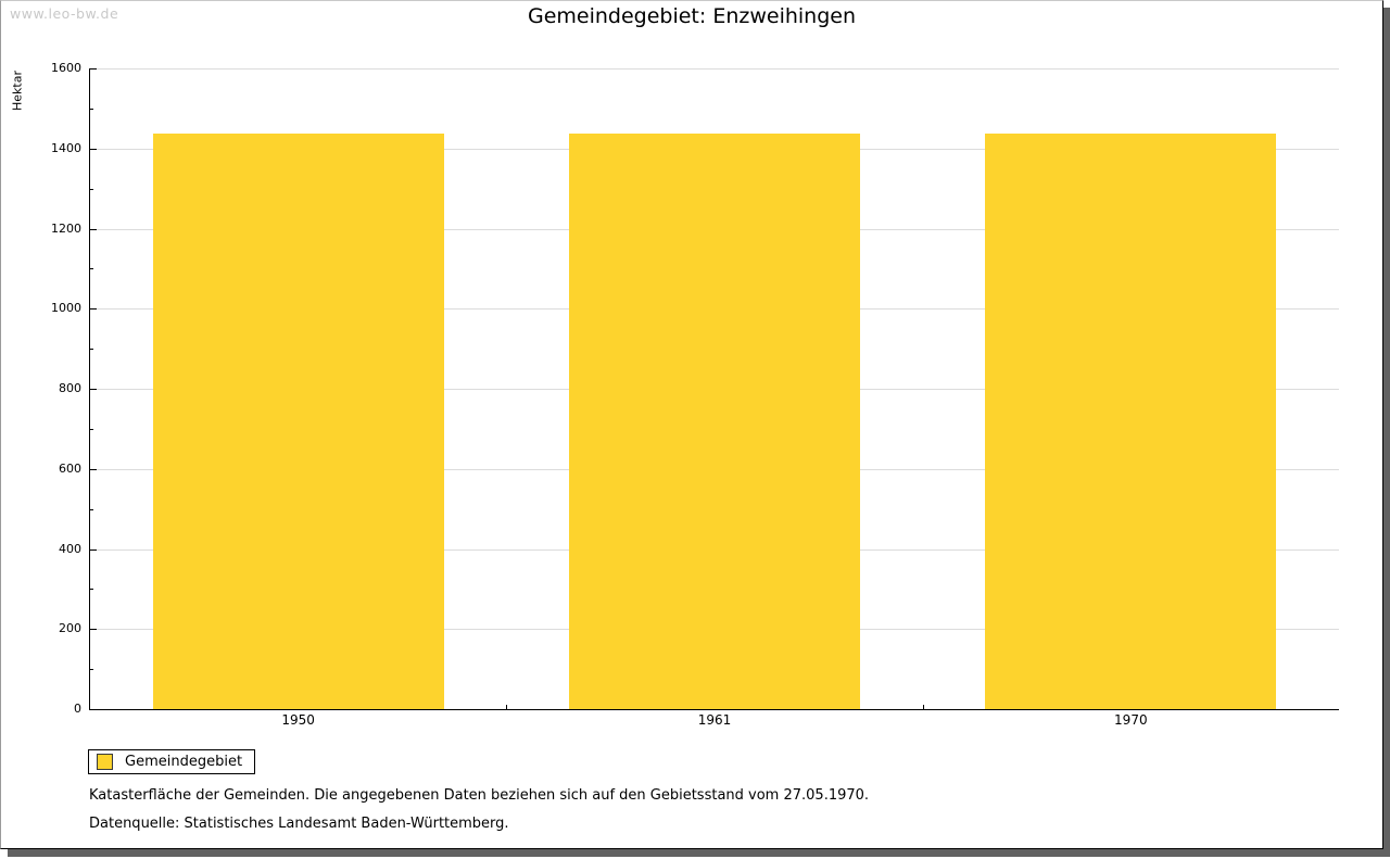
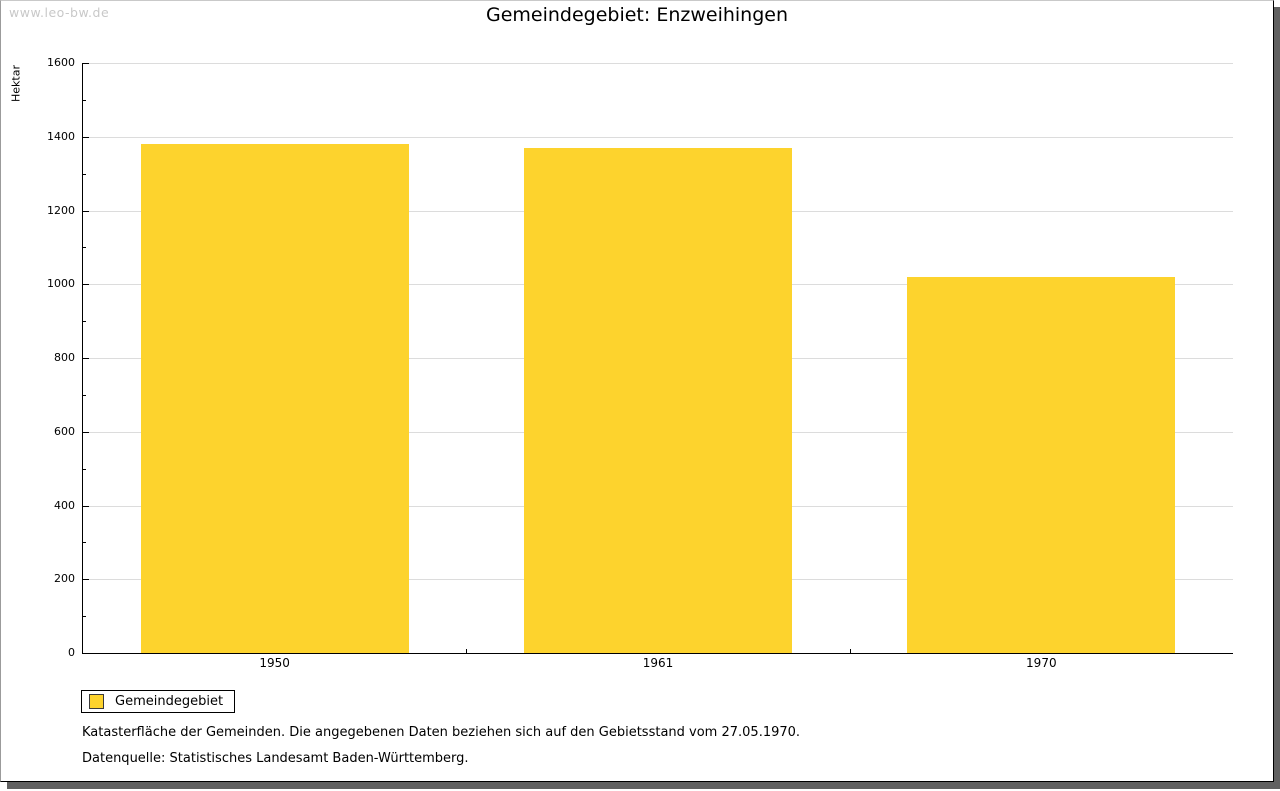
1950: 1440 -> 1380
1961: 1440 -> 1370
1970: 1440 -> 1020
